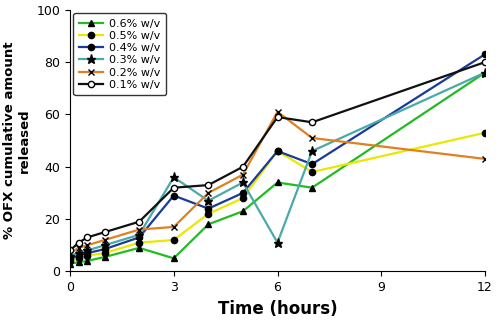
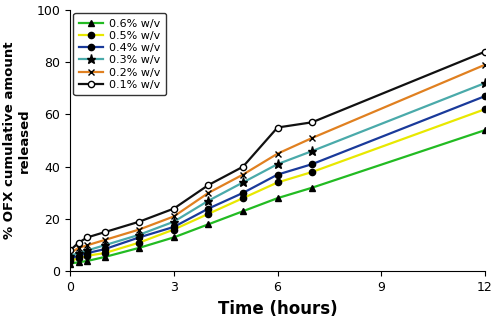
0.6% w/v/3: 5.0 -> 13.0
0.5% w/v/3: 12 -> 16
0.4% w/v/3: 29.0 -> 17.0
0.3% w/v/3: 36 -> 19
0.2% w/v/3: 17 -> 21
0.1% w/v/3: 32 -> 24
0.6% w/v/6: 34.0 -> 28.0
0.5% w/v/6: 46 -> 34
0.4% w/v/6: 46.0 -> 37.0
0.3% w/v/6: 11 -> 41
0.2% w/v/6: 61 -> 45
0.1% w/v/6: 59 -> 55
0.6% w/v/12: 76.0 -> 54.0
0.5% w/v/12: 53 -> 62
0.4% w/v/12: 83.0 -> 67.0
0.3% w/v/12: 76 -> 72
0.2% w/v/12: 43 -> 79
0.1% w/v/12: 80 -> 84
